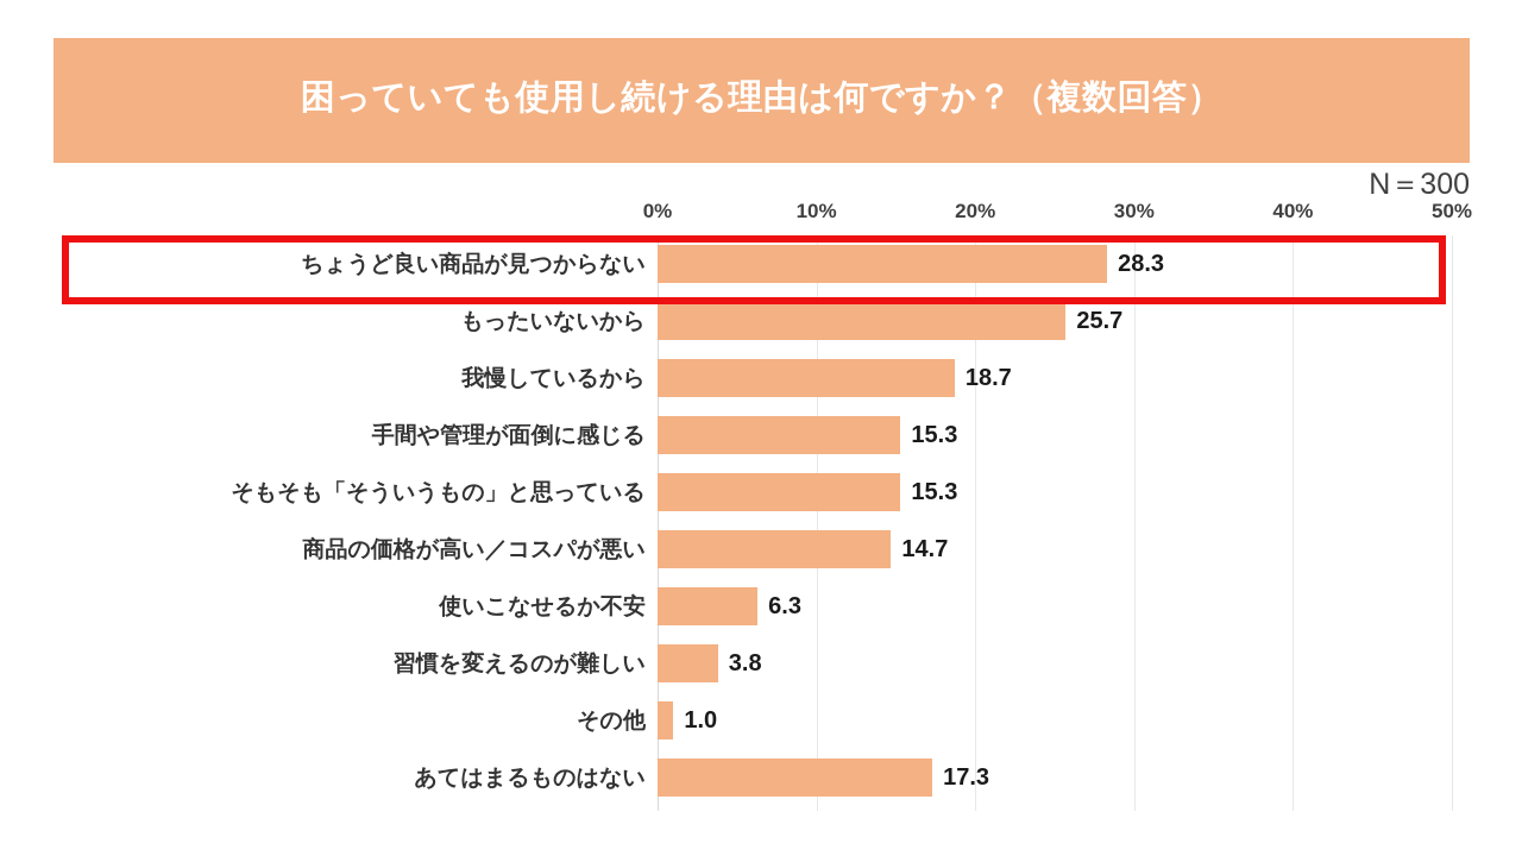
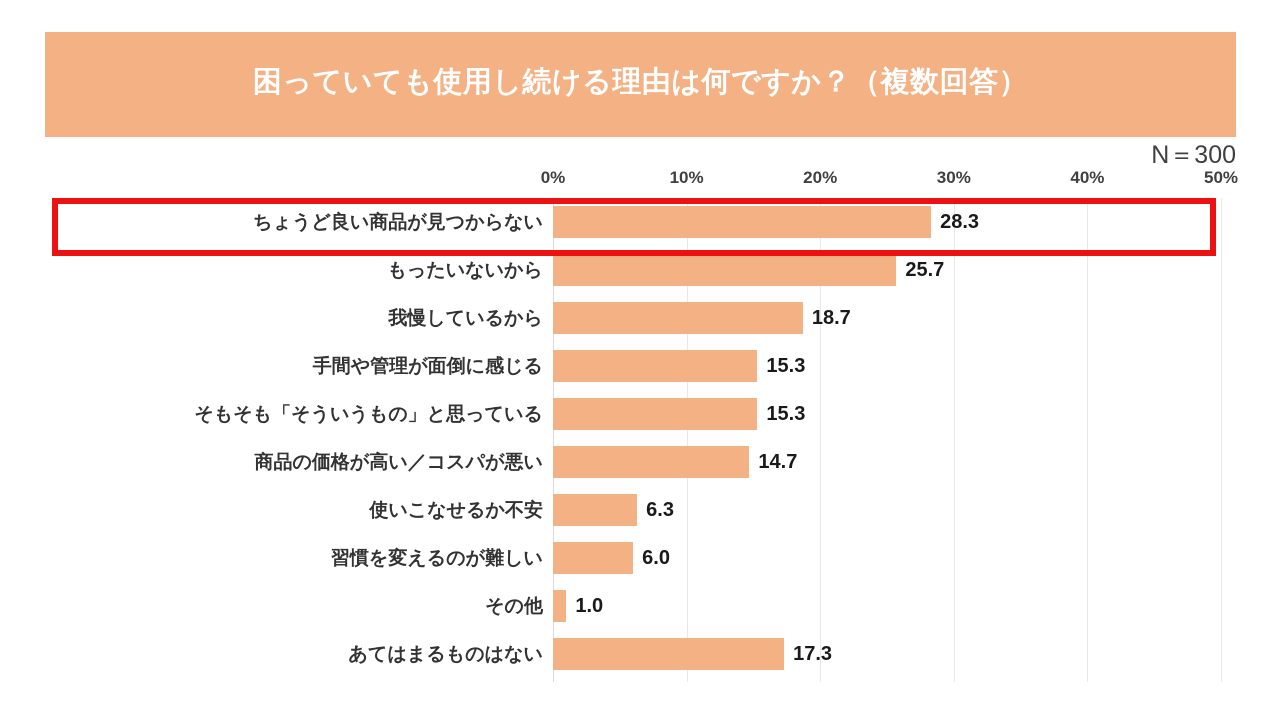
習慣を変えるのが難しい: 3.8 -> 6.0
